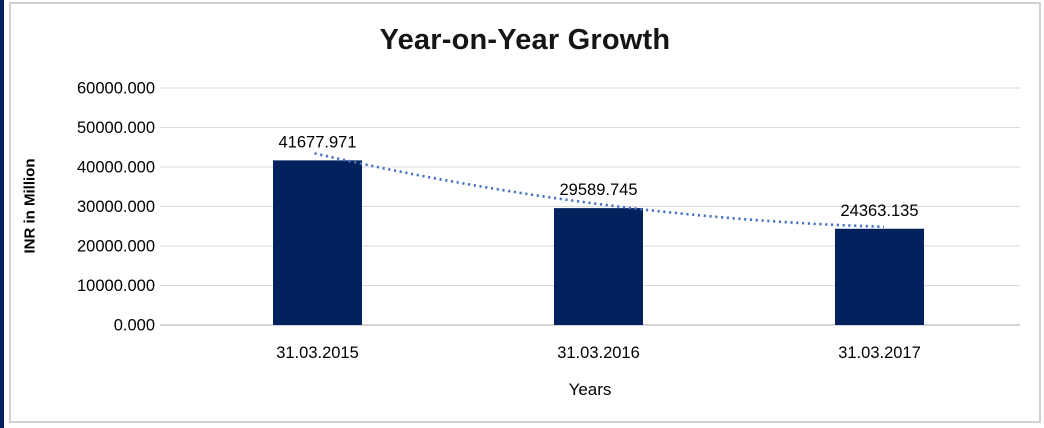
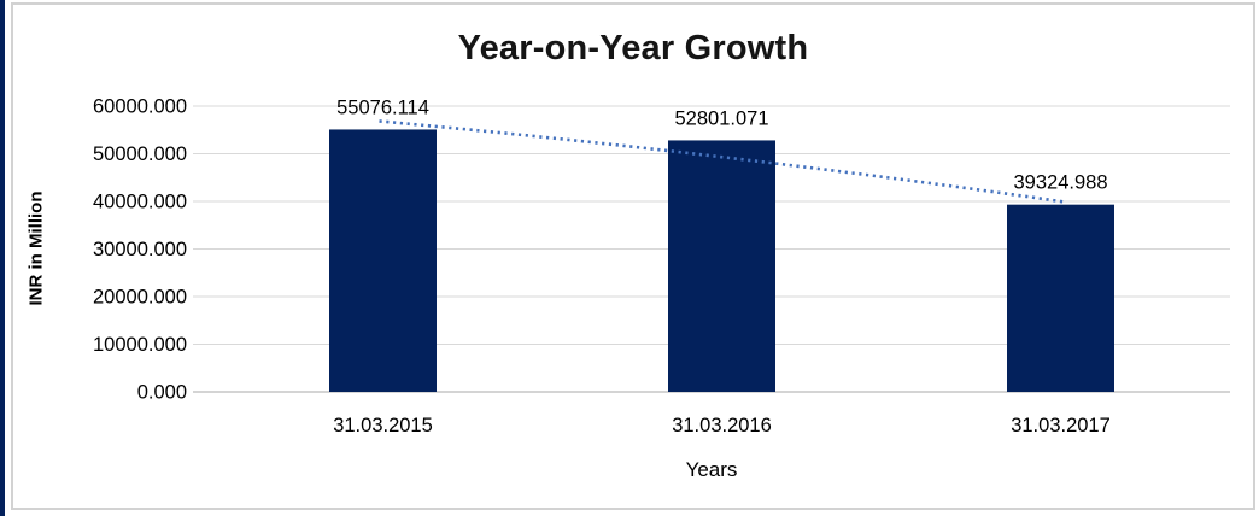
31.03.2015: 41677.971 -> 55076.114
31.03.2016: 29589.745 -> 52801.071
31.03.2017: 24363.135 -> 39324.988
